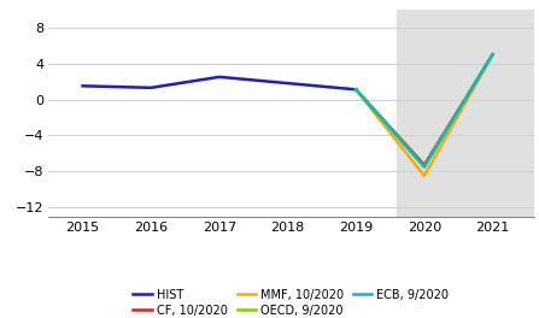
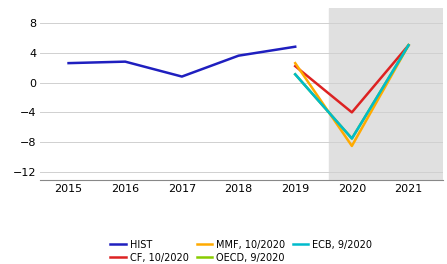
HIST/2015: 1.5 -> 2.6
HIST/2016: 1.3 -> 2.8
HIST/2017: 2.5 -> 0.8
HIST/2018: 1.8 -> 3.6
HIST/2019: 1.1 -> 4.8
CF, 10/2020/2019: 1.1 -> 2.2
MMF, 10/2020/2019: 1.1 -> 2.6
CF, 10/2020/2020: -7.3 -> -4.0
